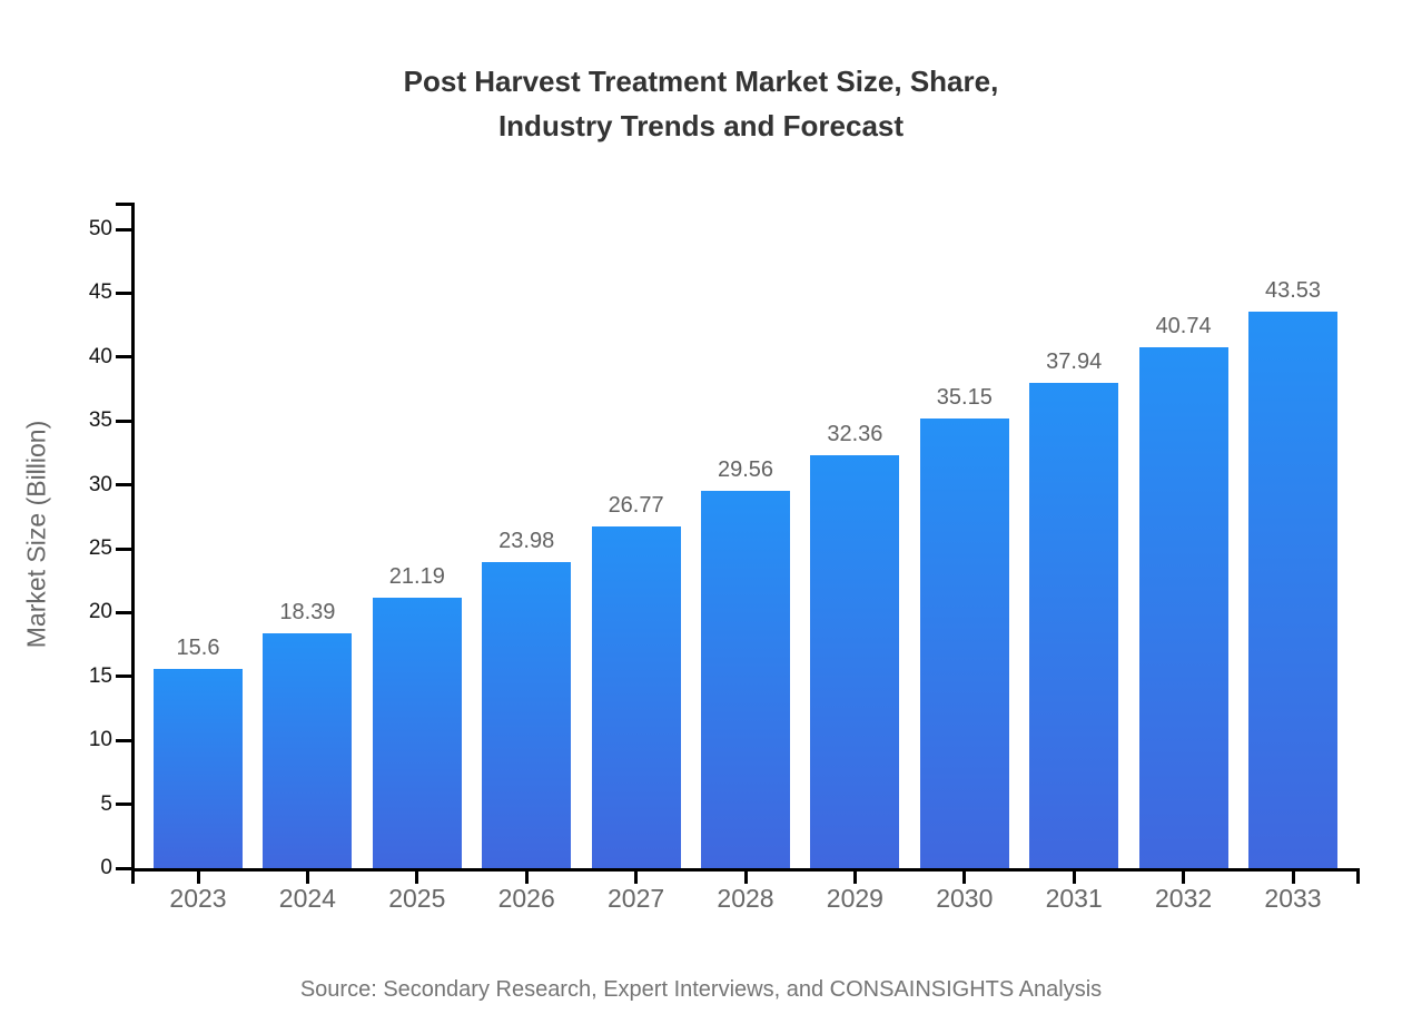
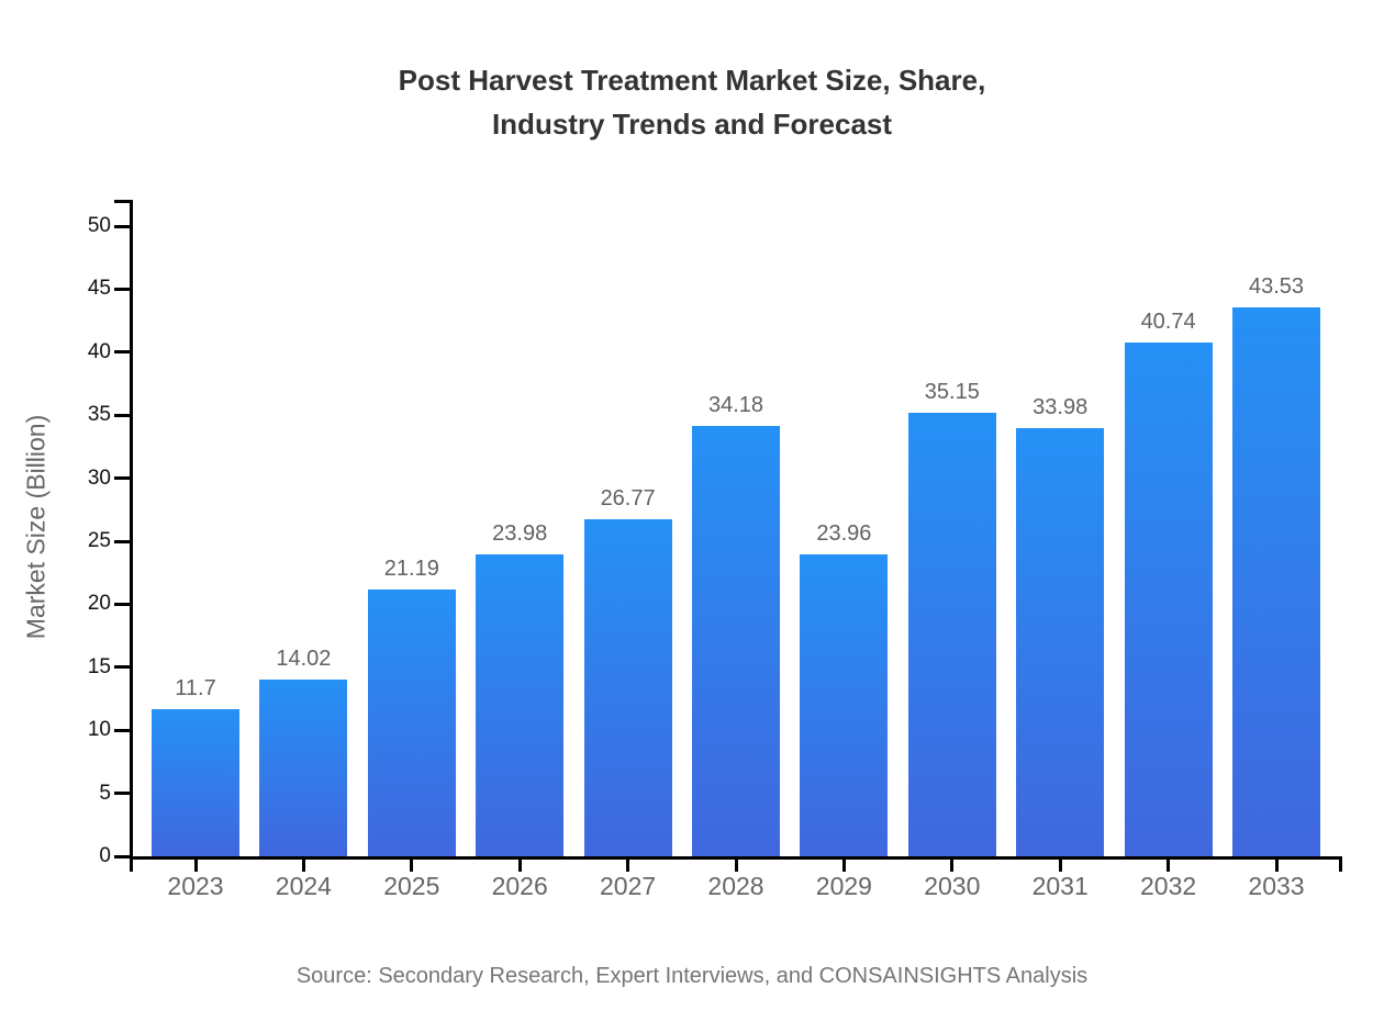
2023: 15.6 -> 11.7
2024: 18.39 -> 14.02
2028: 29.56 -> 34.18
2029: 32.36 -> 23.96
2031: 37.94 -> 33.98
